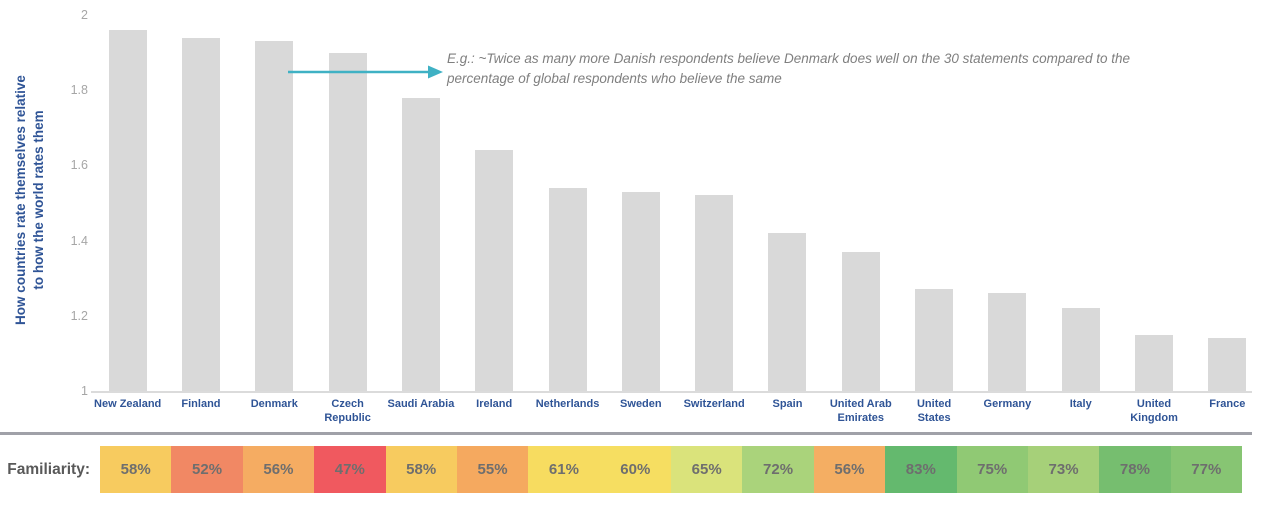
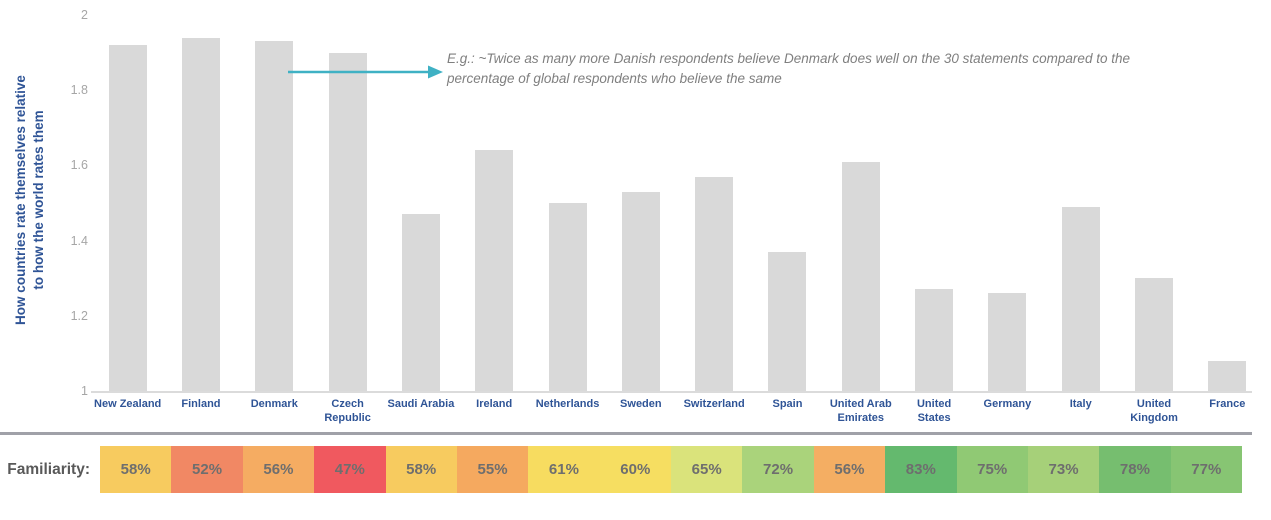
New Zealand: 1.96 -> 1.92
Saudi Arabia: 1.78 -> 1.47
Netherlands: 1.54 -> 1.50
Switzerland: 1.52 -> 1.57
Spain: 1.42 -> 1.37
United Arab Emirates: 1.37 -> 1.61
Italy: 1.22 -> 1.49
United Kingdom: 1.15 -> 1.30
France: 1.14 -> 1.08
